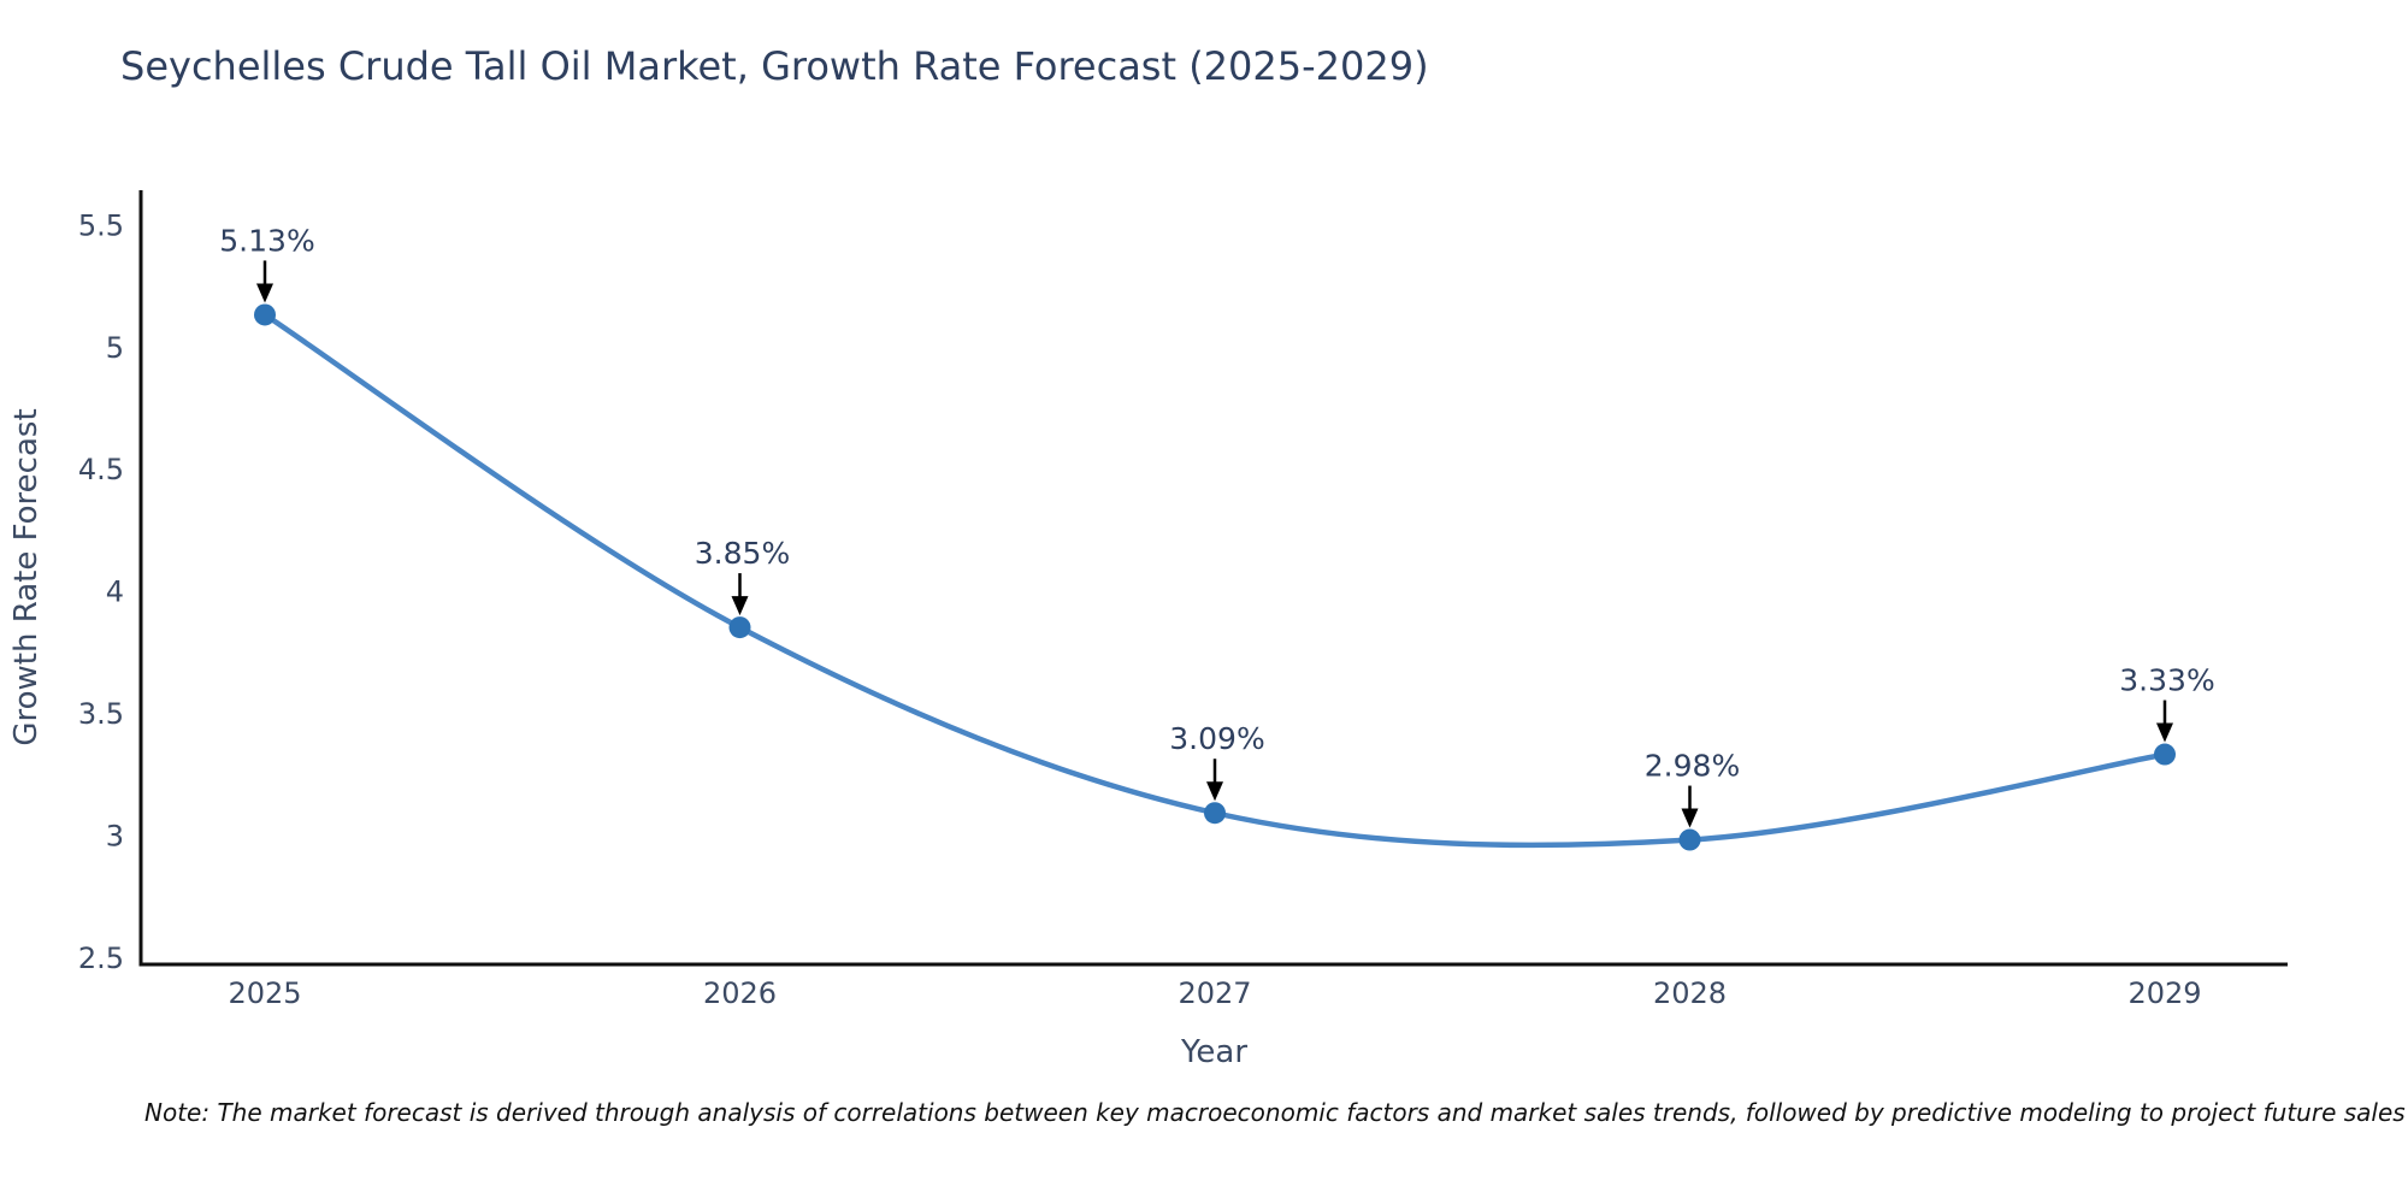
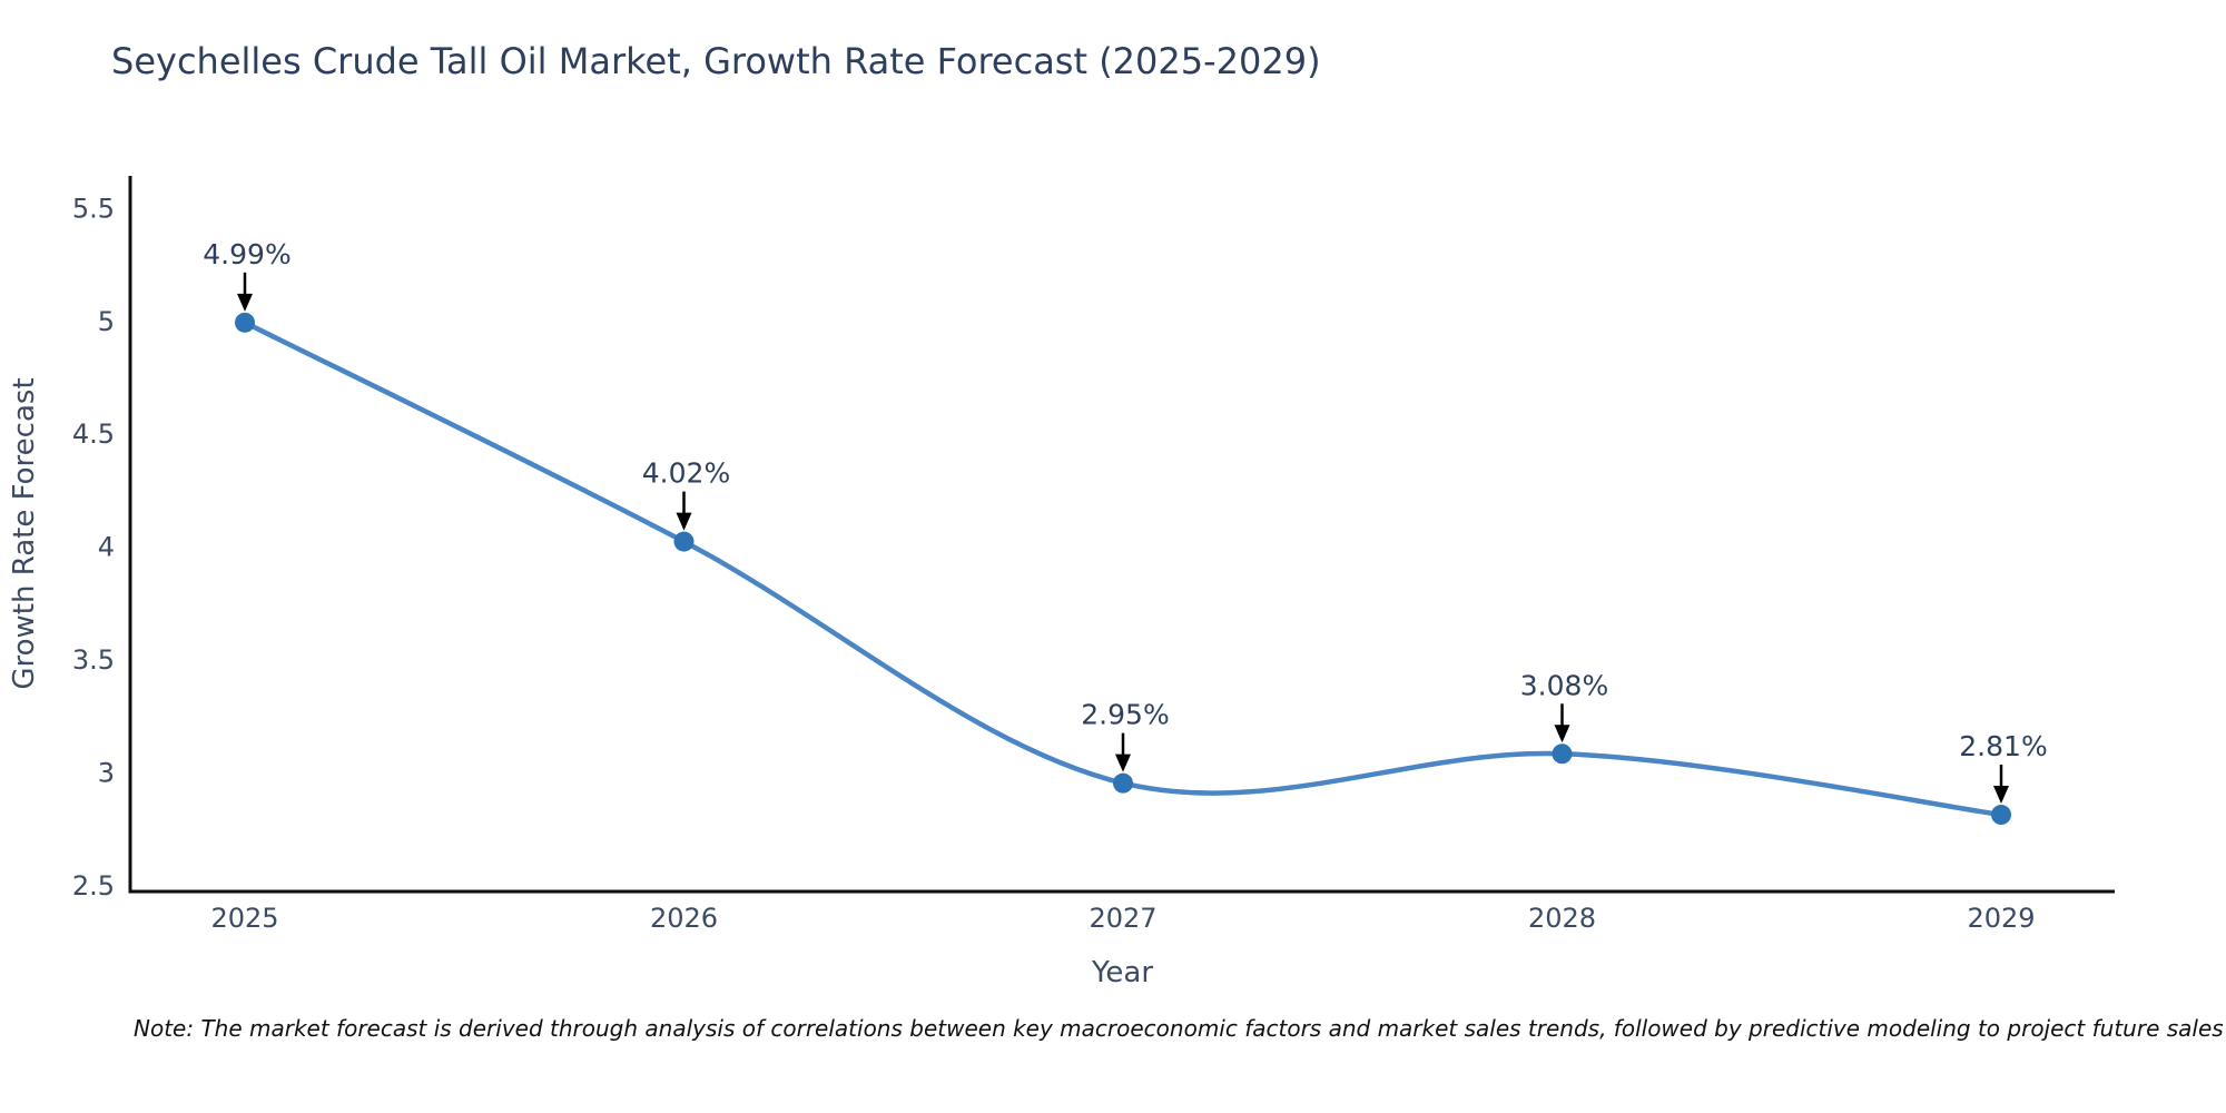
2025: 5.13% -> 4.99%
2026: 3.85% -> 4.02%
2027: 3.09% -> 2.95%
2028: 2.98% -> 3.08%
2029: 3.33% -> 2.81%
